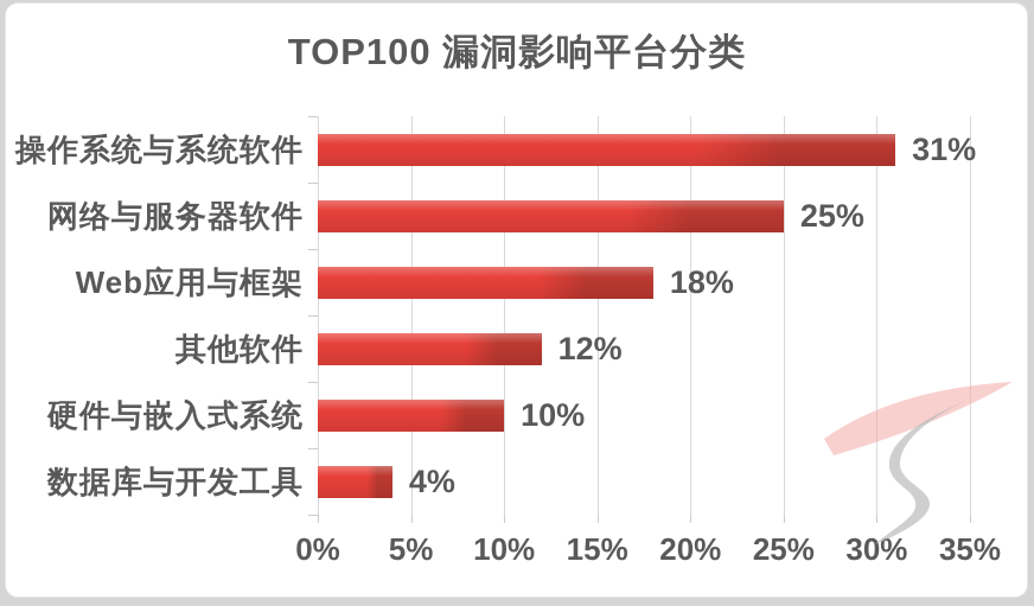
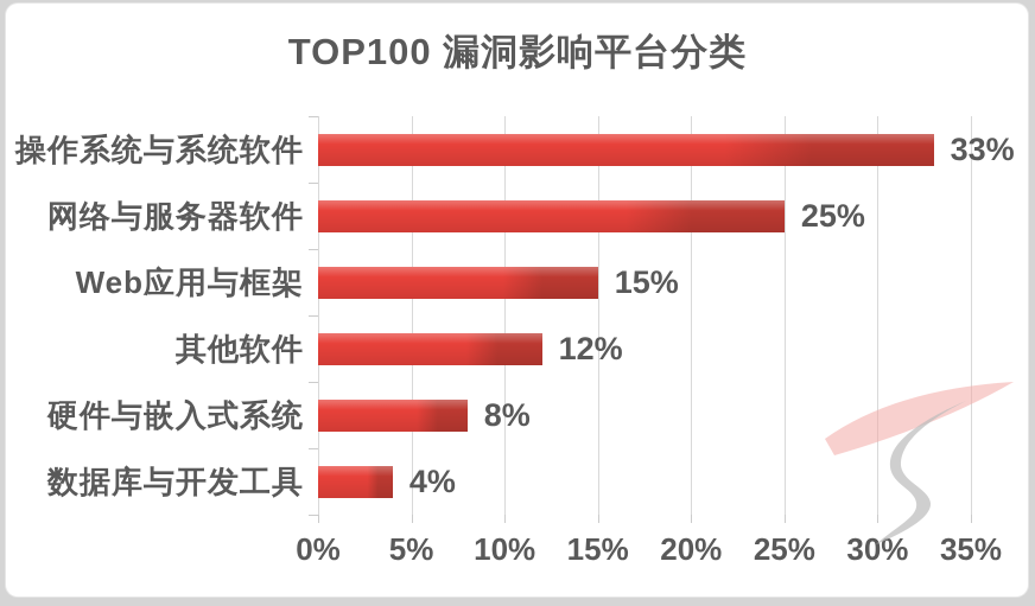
操作系统与系统软件: 31% -> 33%
Web应用与框架: 18% -> 15%
硬件与嵌入式系统: 10% -> 8%
